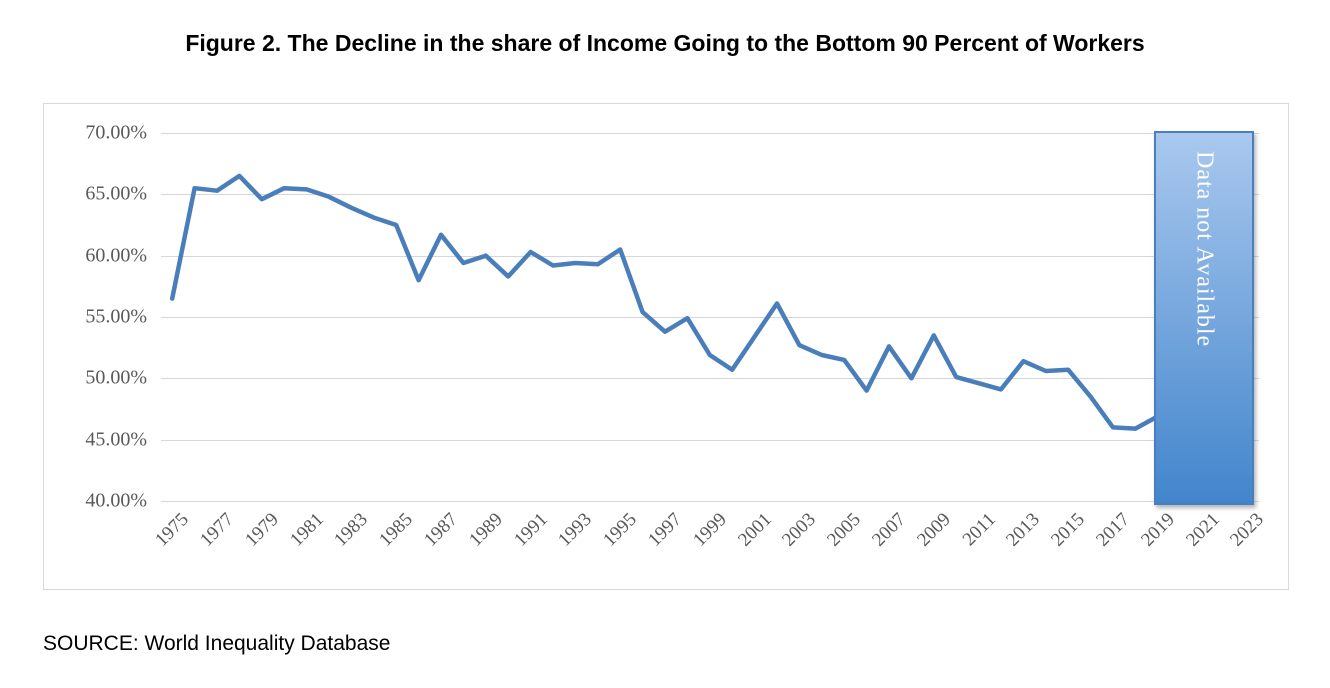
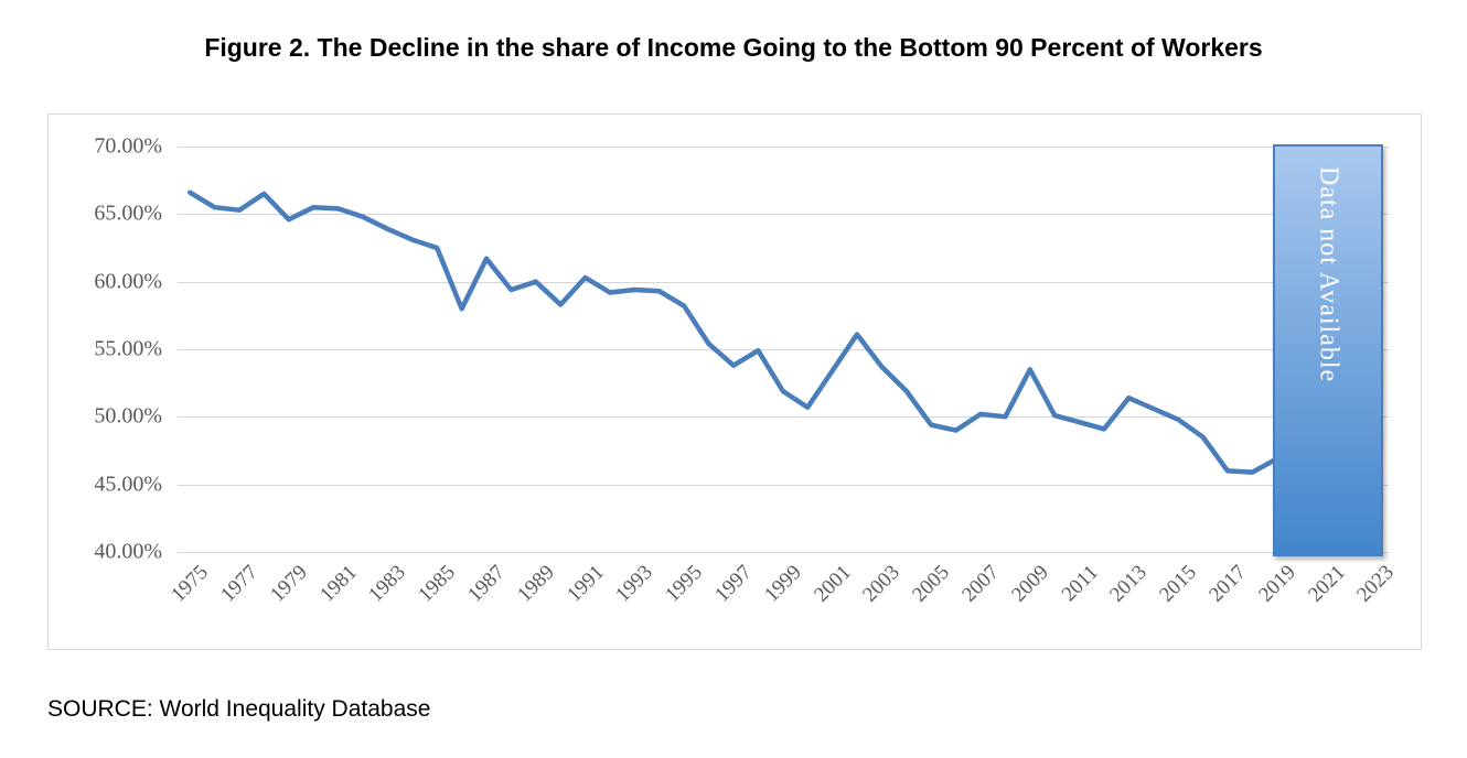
1975: 56.5% -> 66.6%
1995: 60.5% -> 58.2%
2003: 52.7% -> 53.7%
2005: 51.5% -> 49.4%
2007: 52.6% -> 50.2%
2015: 50.7% -> 49.8%
